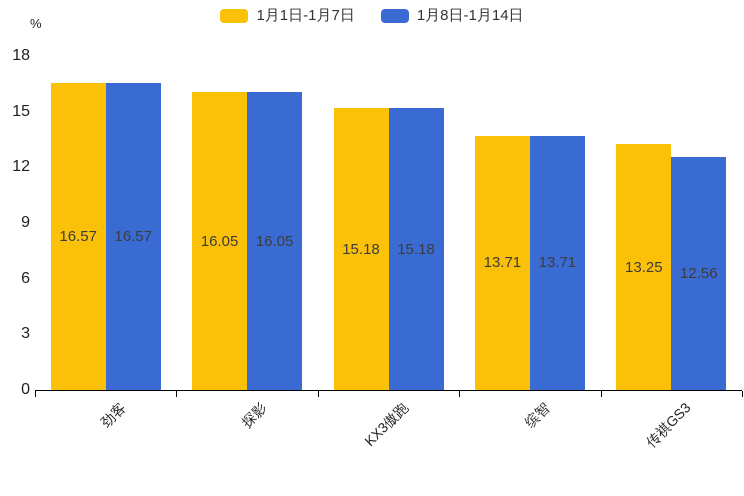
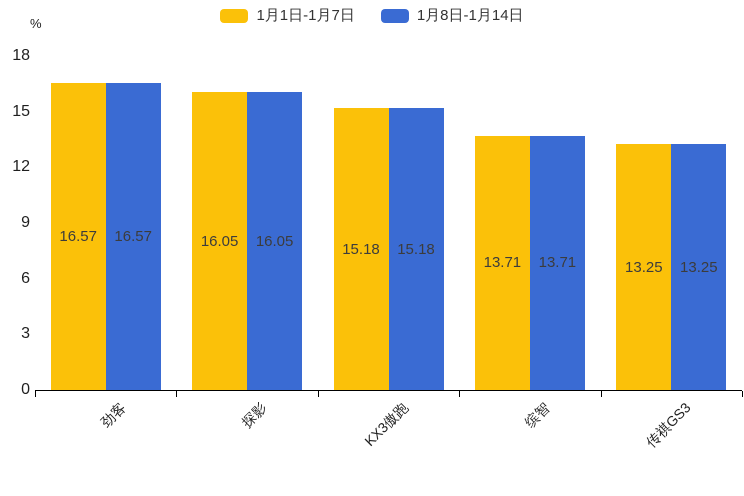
1月8日-1月14日/传祺GS3: 12.56 -> 13.25
